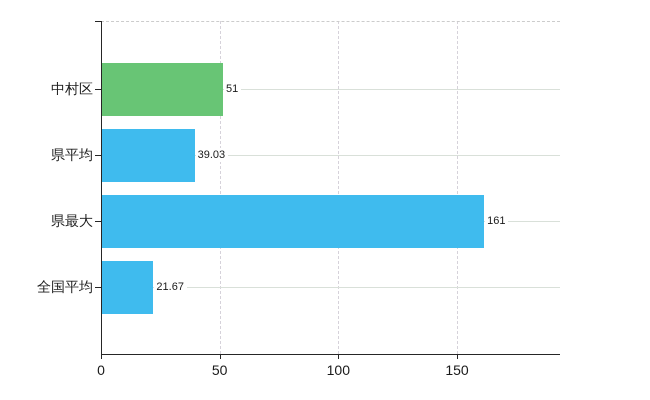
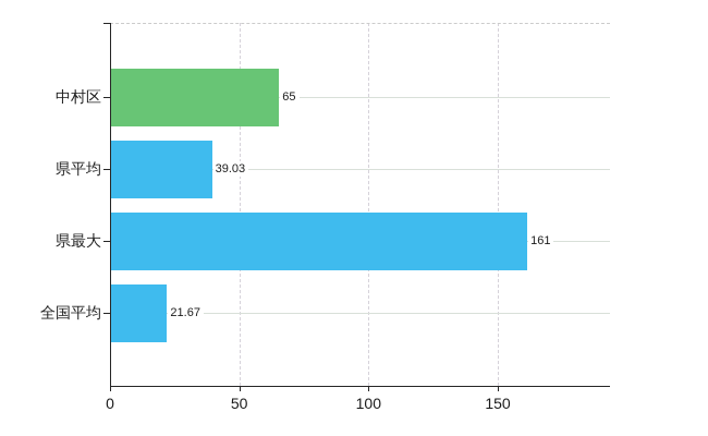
中村区: 51 -> 65
